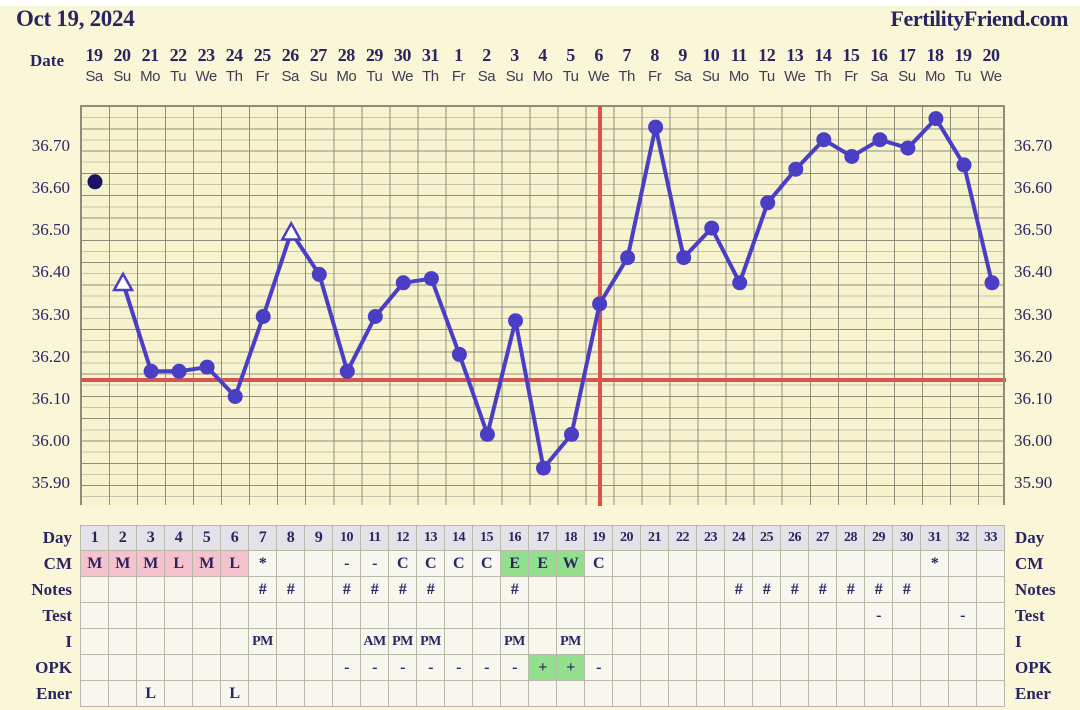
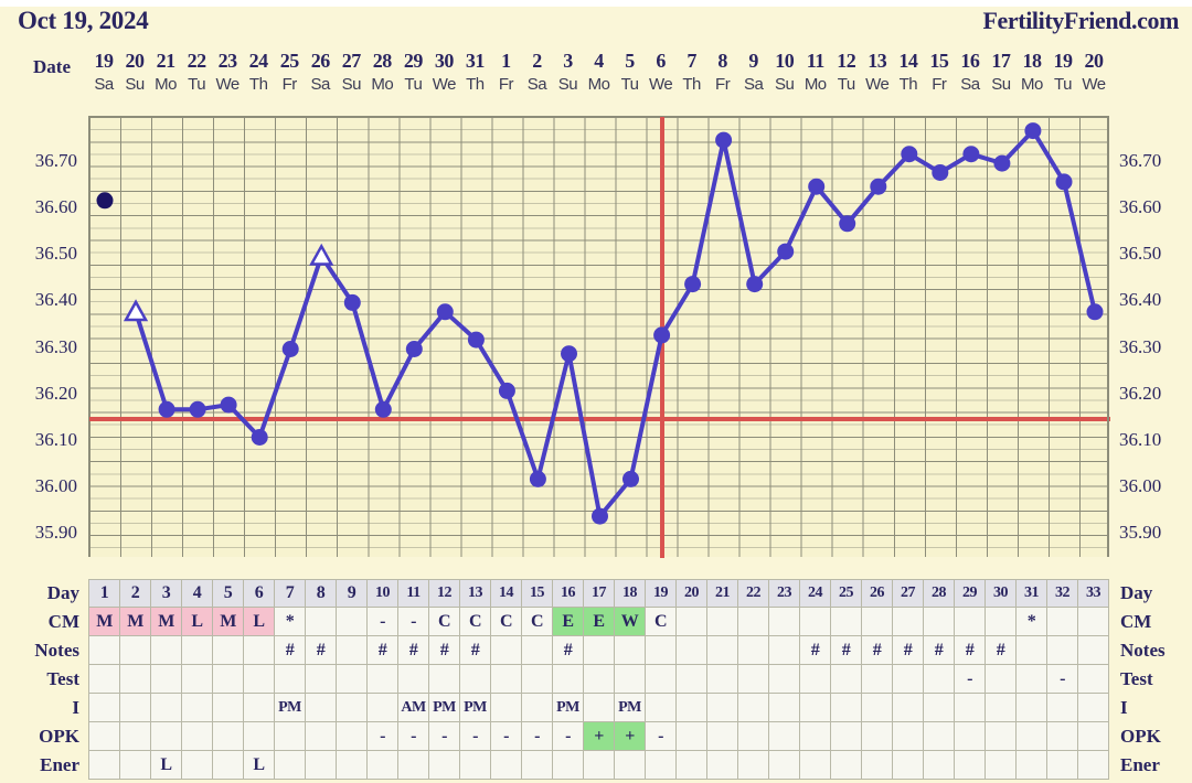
13: 36.39 -> 36.32
24: 36.38 -> 36.65
